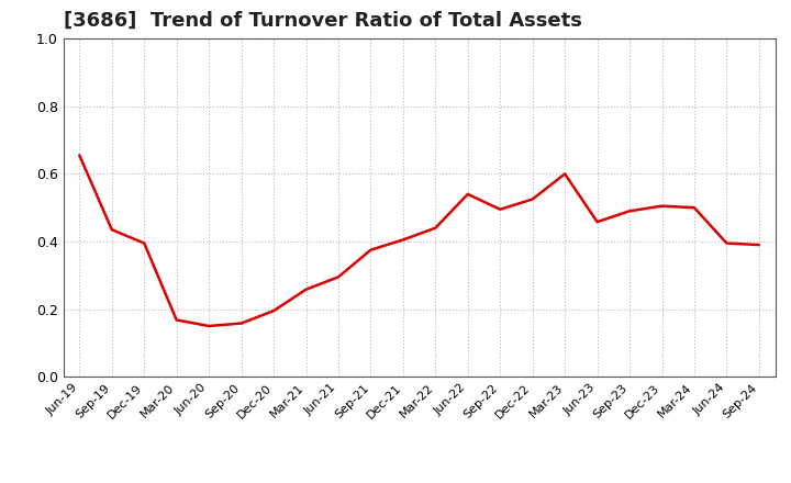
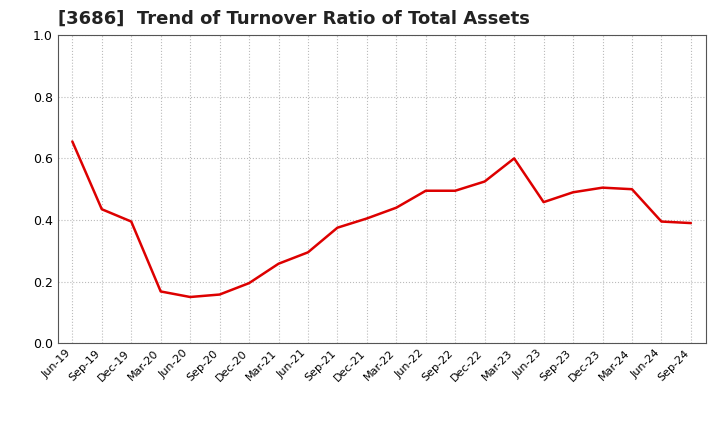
Jun-22: 0.540 -> 0.495
